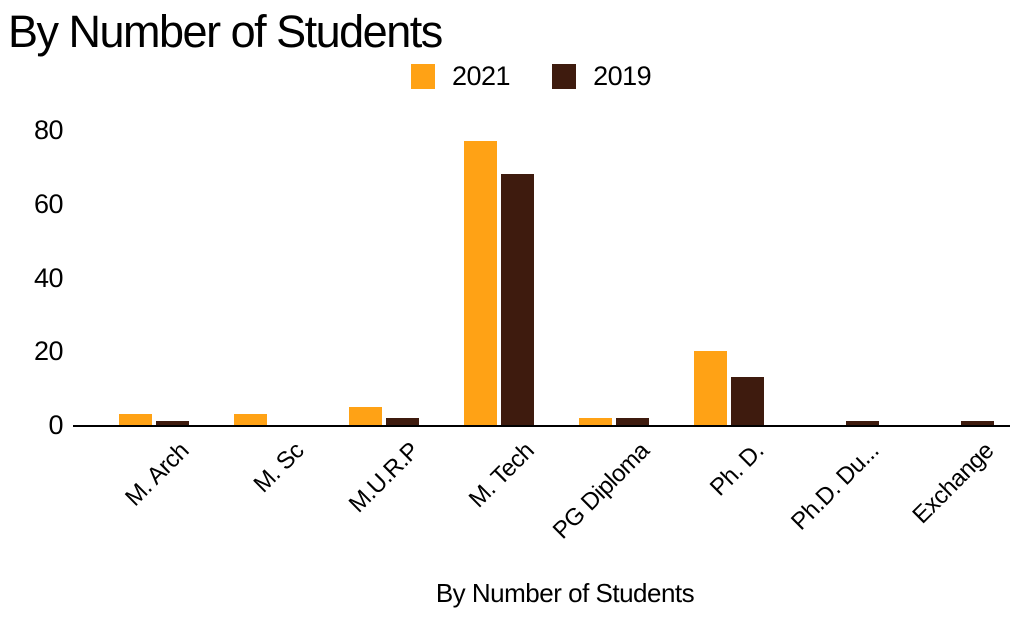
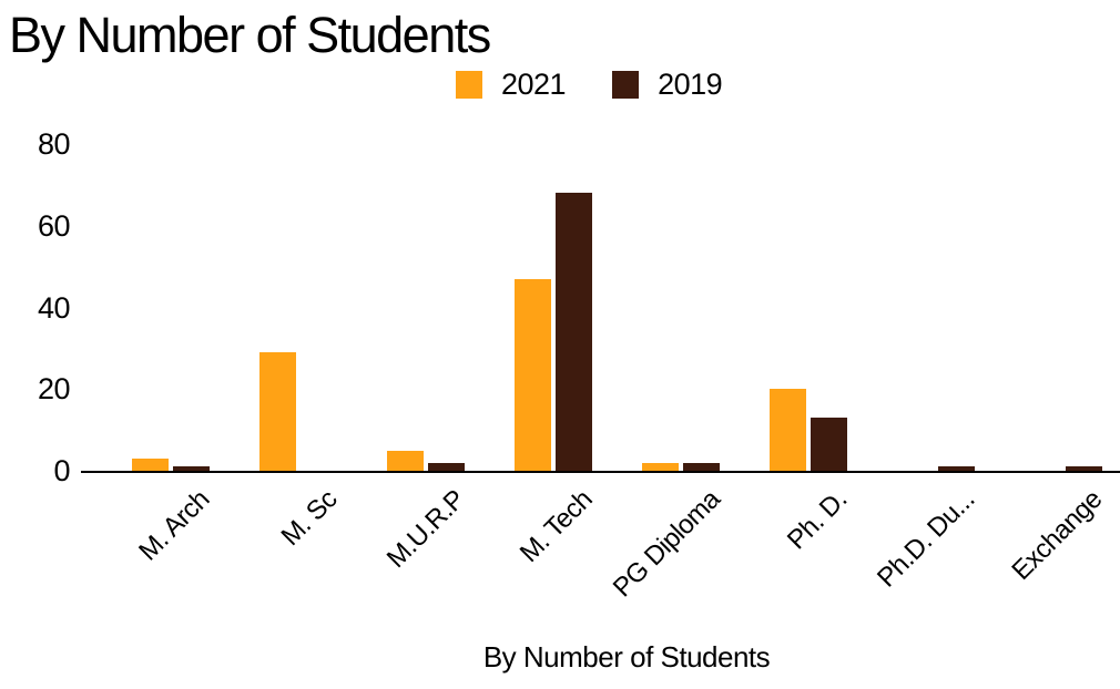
2021/M. Sc: 3 -> 29
2021/M. Tech: 77 -> 47
